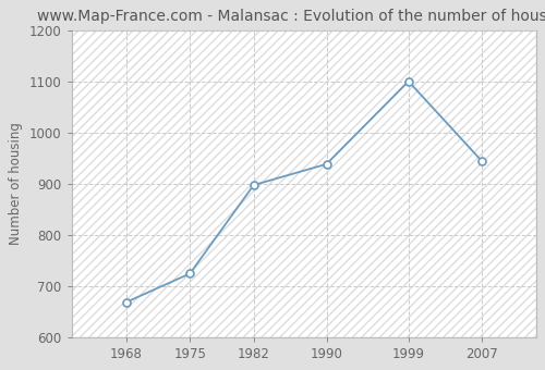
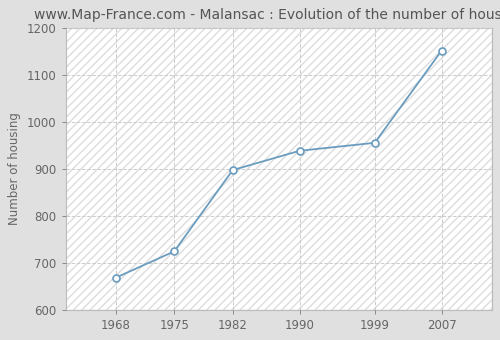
1999: 1100 -> 955
2007: 945 -> 1151
